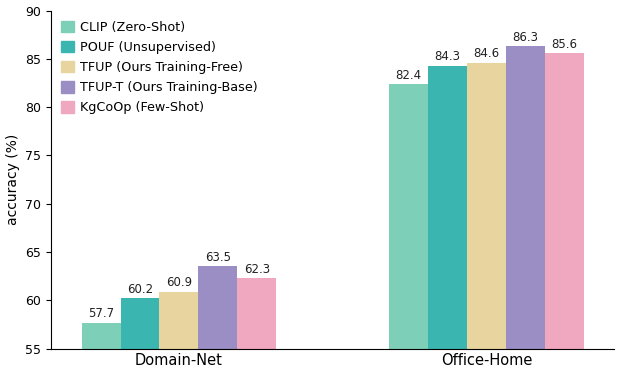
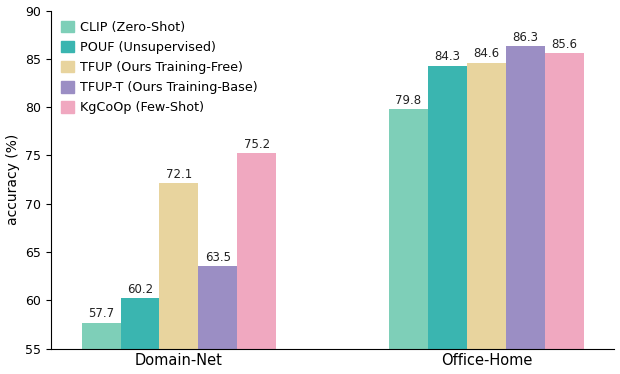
TFUP (Ours Training-Free)/Domain-Net: 60.9 -> 72.1
KgCoOp (Few-Shot)/Domain-Net: 62.3 -> 75.2
CLIP (Zero-Shot)/Office-Home: 82.4 -> 79.8
